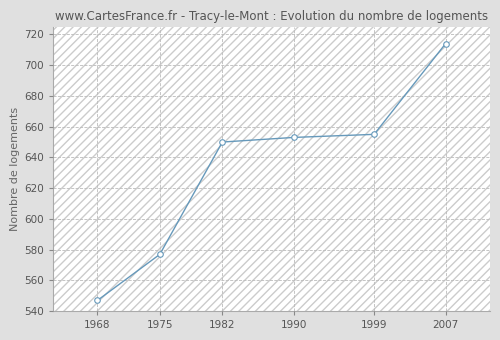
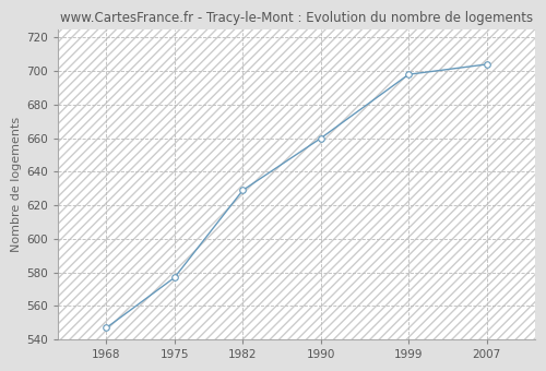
1982: 650 -> 629
1990: 653 -> 660
1999: 655 -> 698
2007: 714 -> 704
